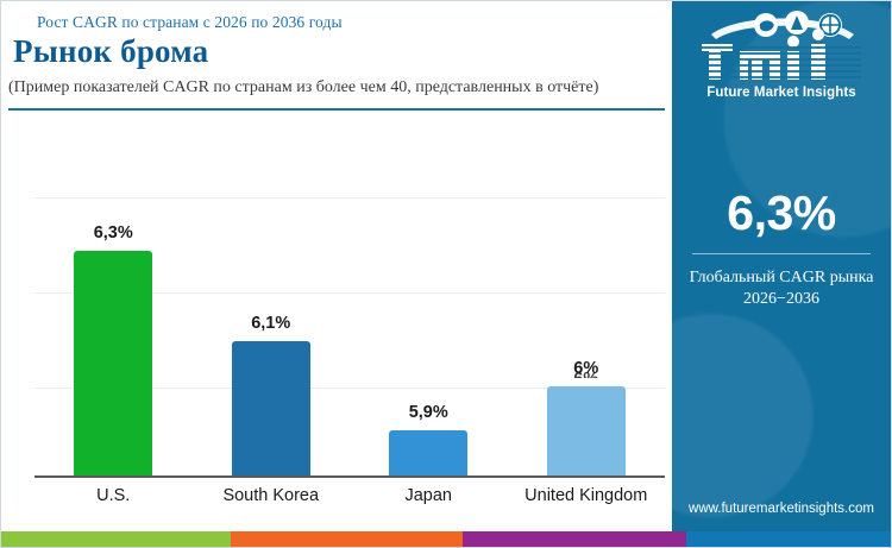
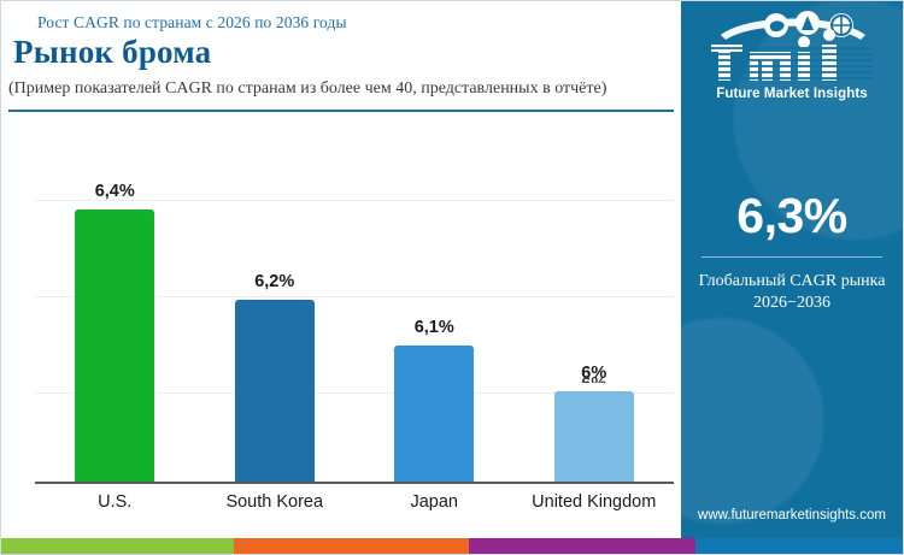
U.S.: 6,3% -> 6,4%
South Korea: 6,1% -> 6,2%
Japan: 5,9% -> 6,1%
